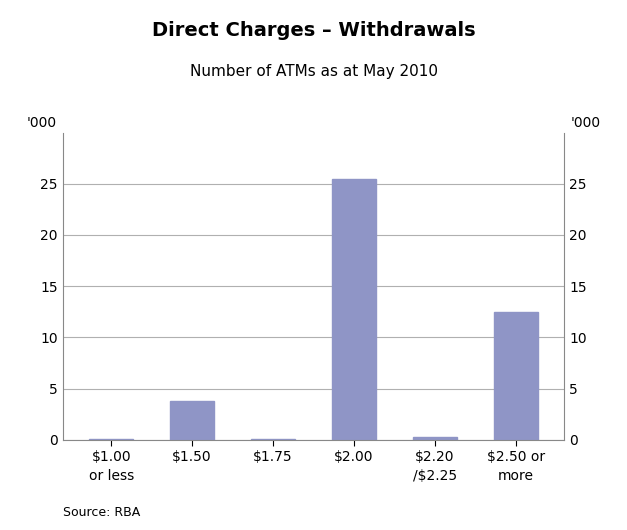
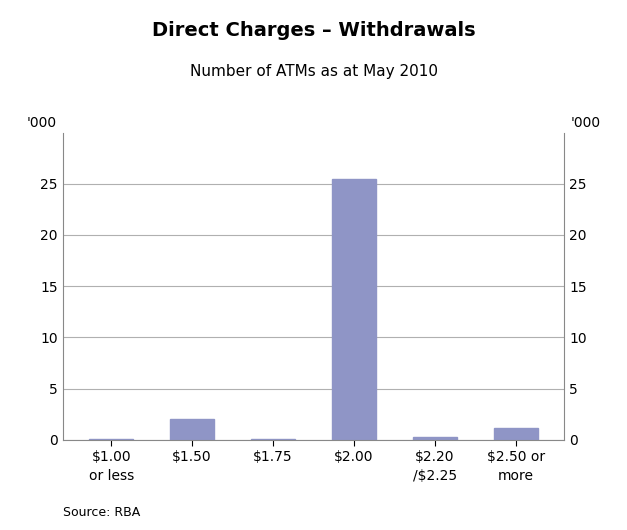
$1.50: 3.8 -> 2.0
$2.50 or more: 12.5 -> 1.2
